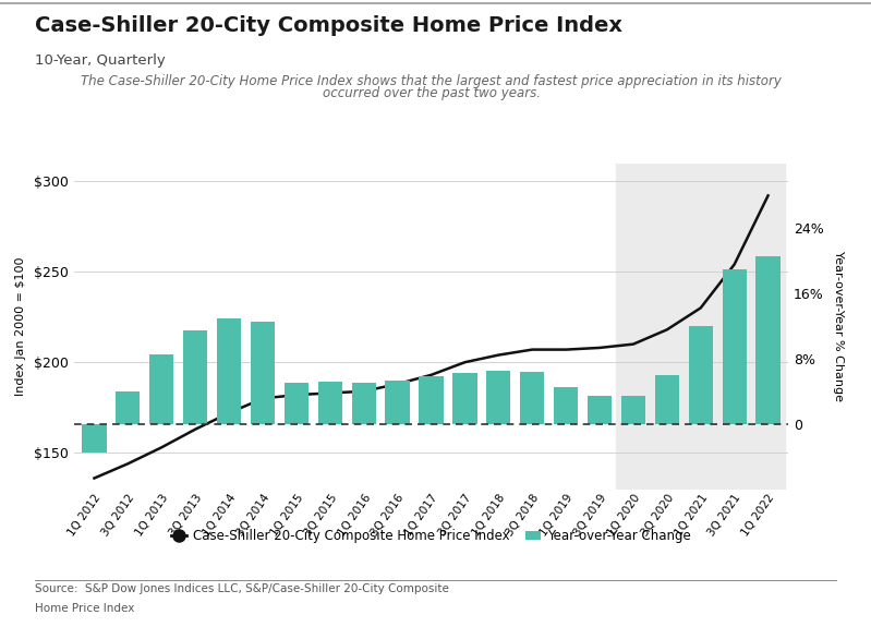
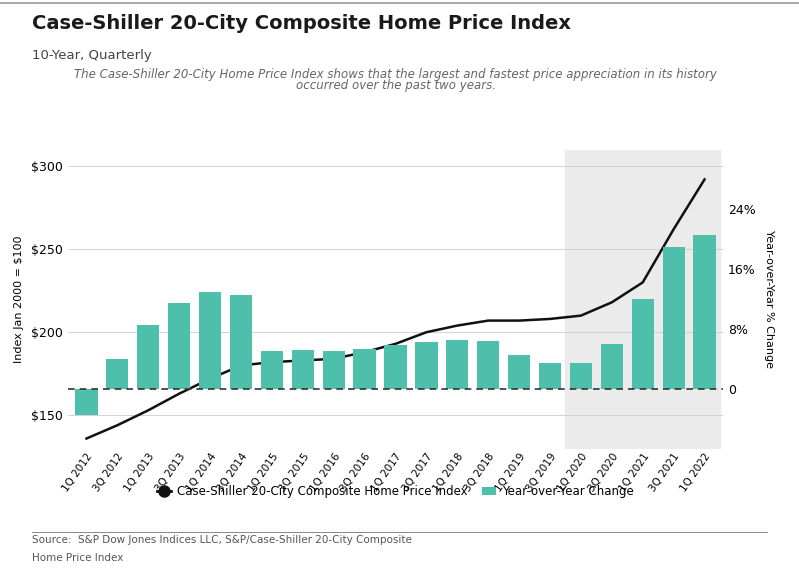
Case-Shiller 20-City Composite Home Price Index/3Q 2021: $254 -> $262
